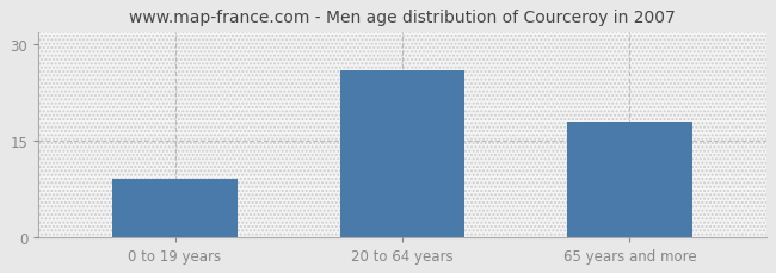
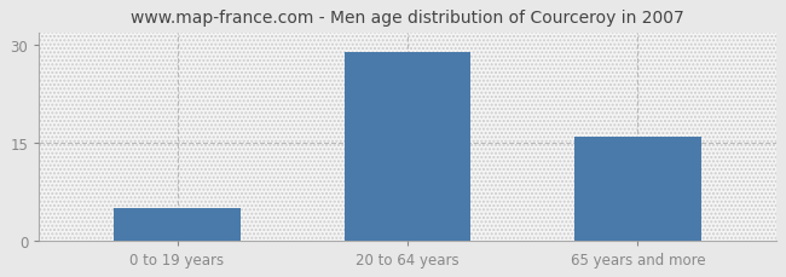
0 to 19 years: 9 -> 5
20 to 64 years: 26 -> 29
65 years and more: 18 -> 16
